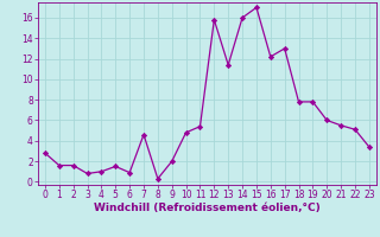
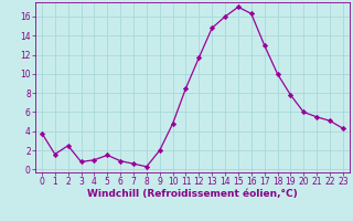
0: 2.8 -> 3.8
2: 1.6 -> 2.5
7: 4.6 -> 0.6
11: 5.4 -> 8.5
12: 15.8 -> 11.7
13: 11.4 -> 14.8
16: 12.2 -> 16.3
18: 7.8 -> 10.0
23: 3.4 -> 4.3
